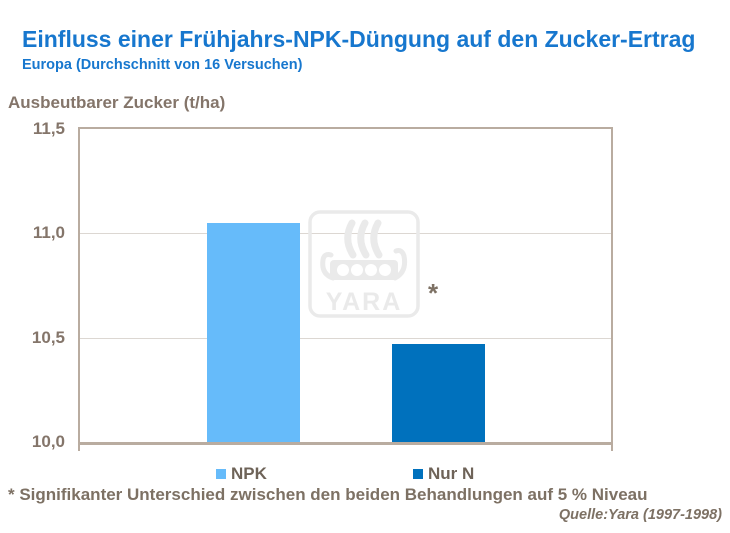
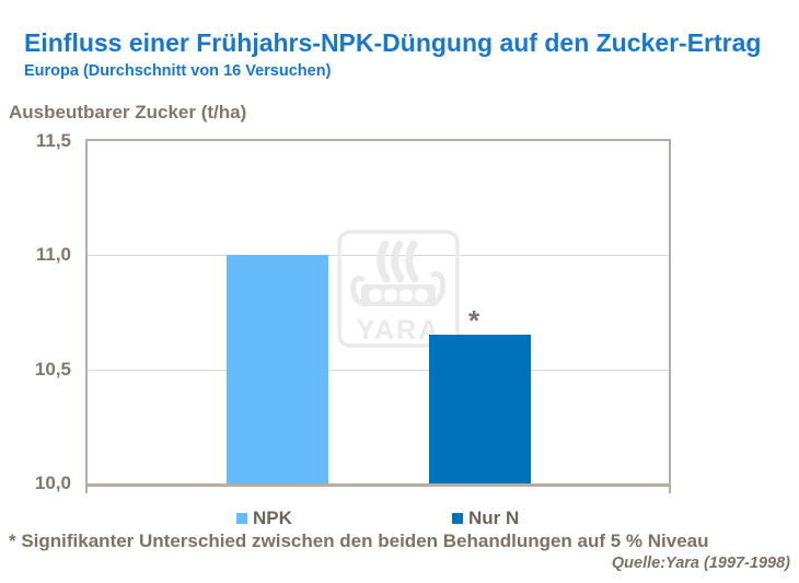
NPK: 11,05 -> 11,00
Nur N: 10,47 -> 10,65
